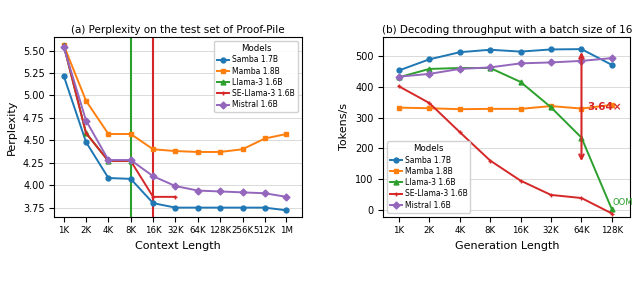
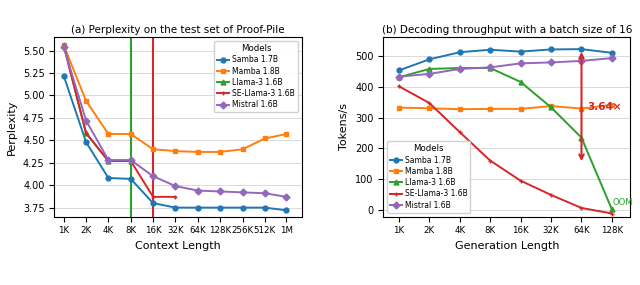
(b) Decoding throughput with a batch size of 16/SE-Llama-3 1.6B/64K: 40 -> 8
(b) Decoding throughput with a batch size of 16/Samba 1.7B/128K: 470 -> 509
